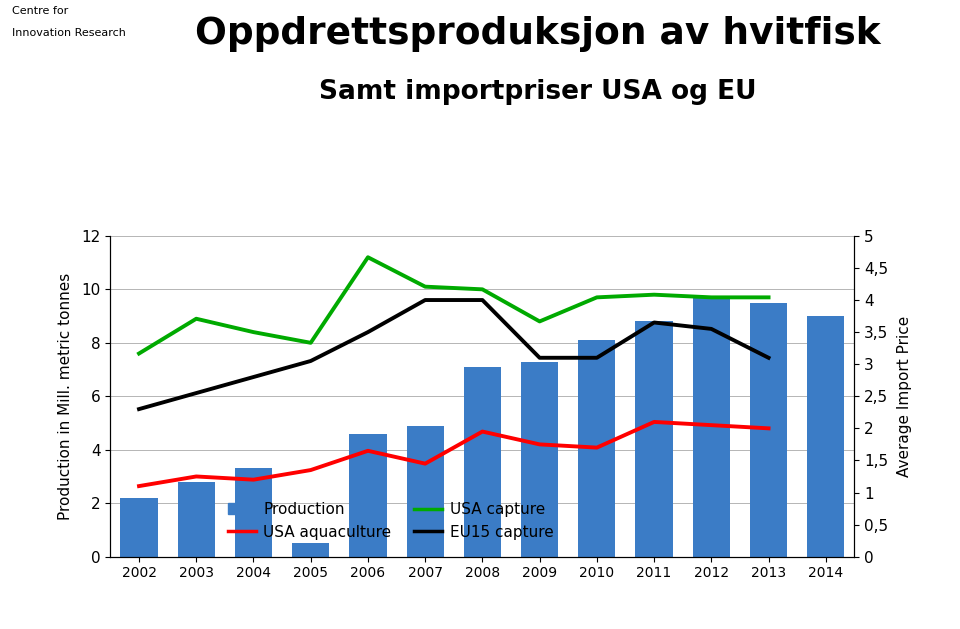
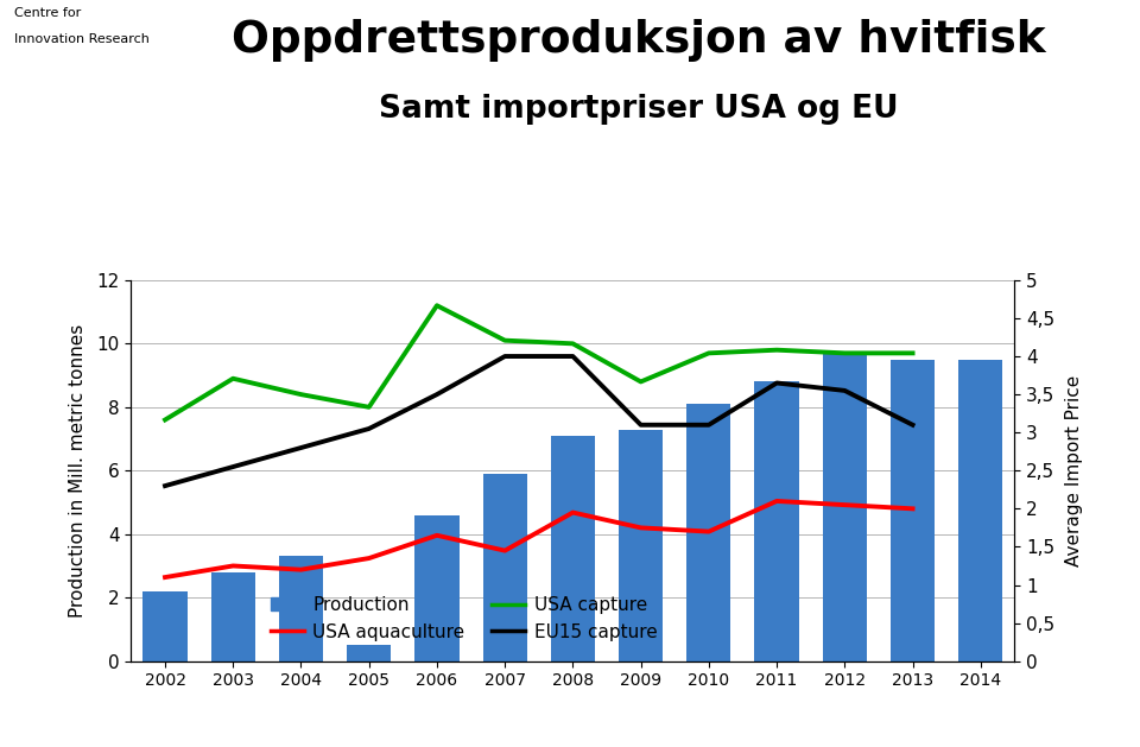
Production/2007: 4.9 -> 5.9
Production/2014: 9.0 -> 9.5
